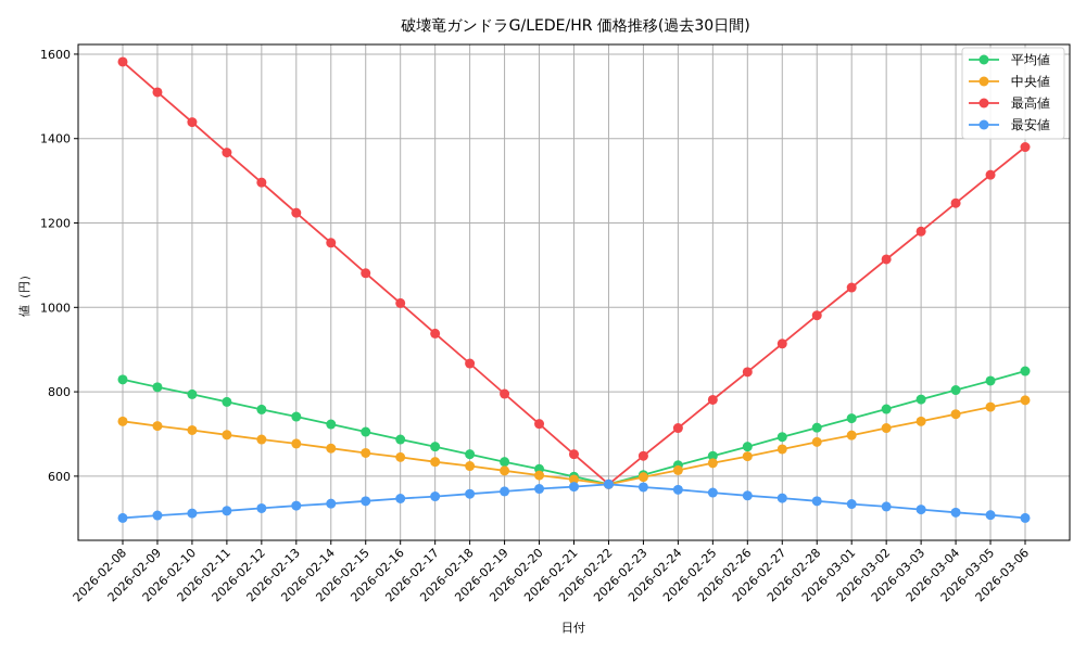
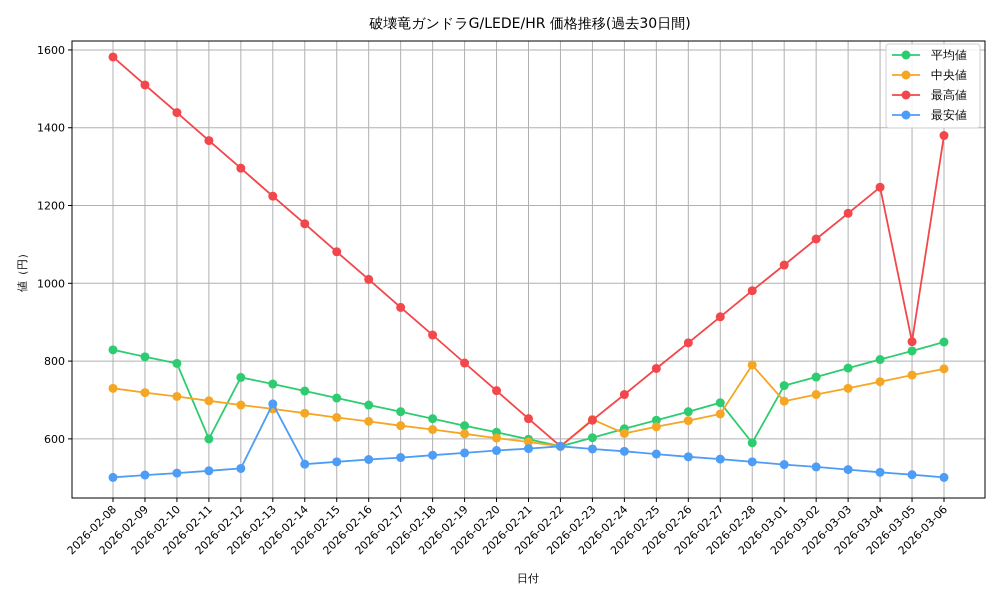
平均値/2026-02-11: 780 -> 600
最安値/2026-02-13: 530 -> 690
中央値/2026-02-23: 600 -> 650
平均値/2026-02-28: 720 -> 590
中央値/2026-02-28: 680 -> 790
最高値/2026-03-05: 1310 -> 850
